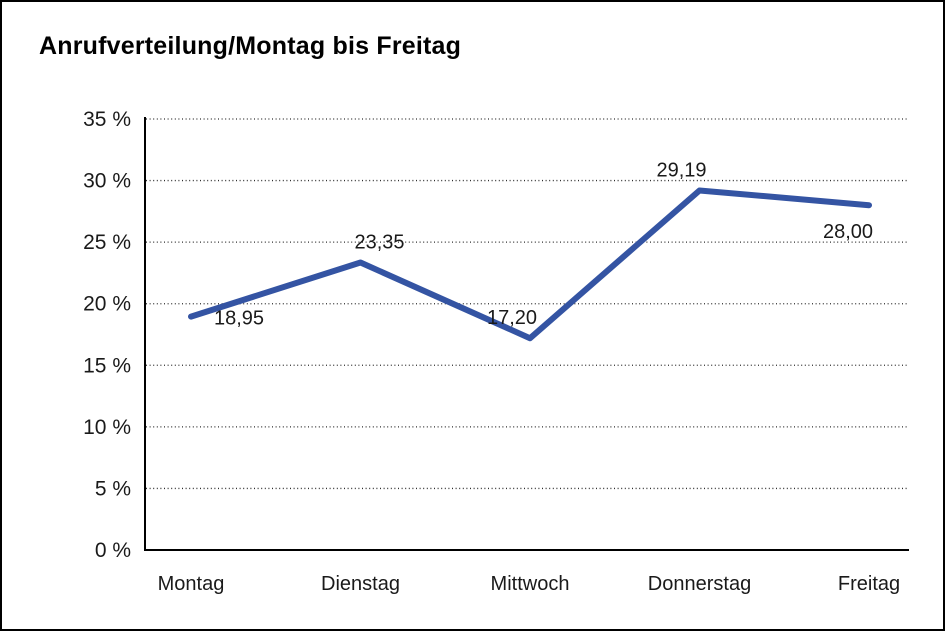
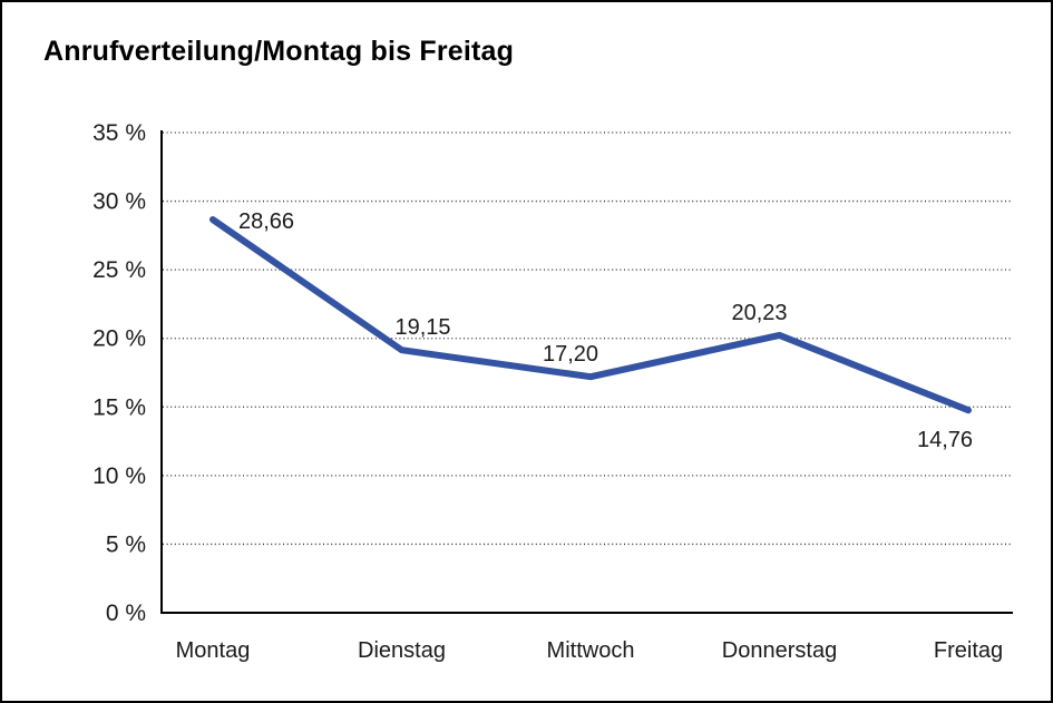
Montag: 18,95 -> 28,66
Dienstag: 23,35 -> 19,15
Donnerstag: 29,19 -> 20,23
Freitag: 28,00 -> 14,76
